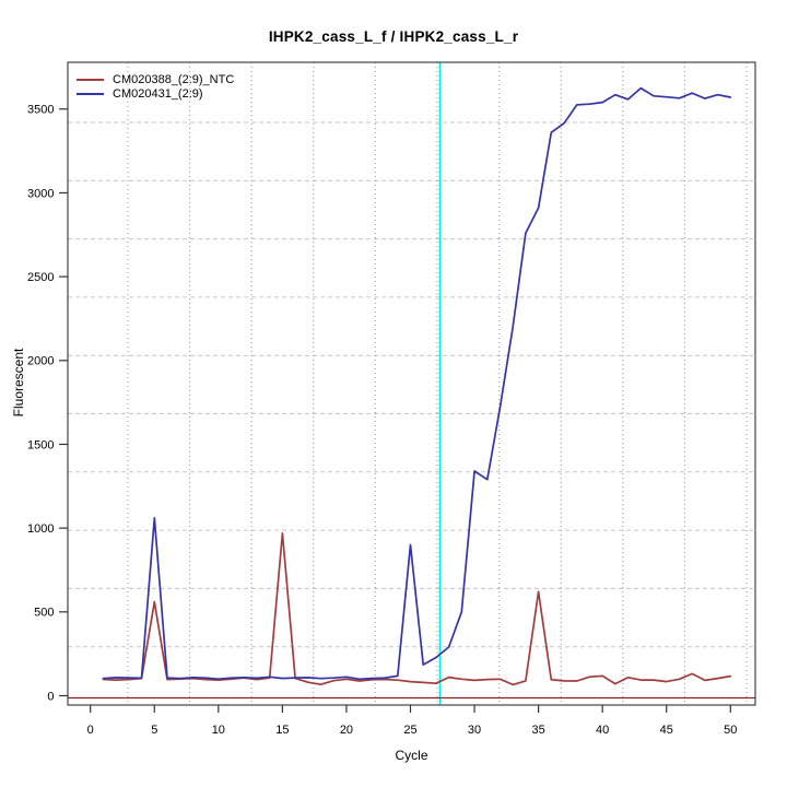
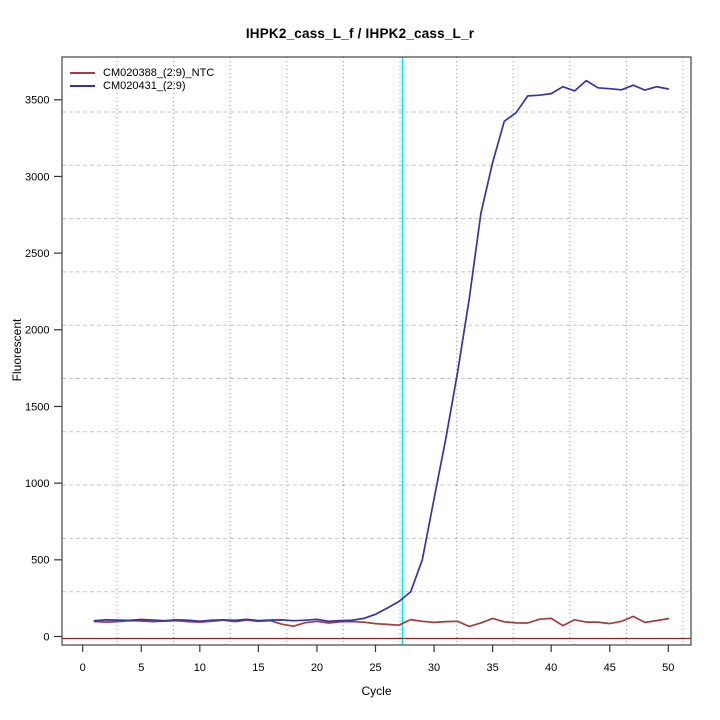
CM020388_(2:9)_NTC/5: 560 -> 100
CM020431_(2:9)/5: 1060 -> 110
CM020388_(2:9)_NTC/15: 970 -> 100
CM020431_(2:9)/25: 900 -> 140
CM020431_(2:9)/30: 1340 -> 900
CM020388_(2:9)_NTC/35: 620 -> 120
CM020431_(2:9)/35: 2910 -> 3090
